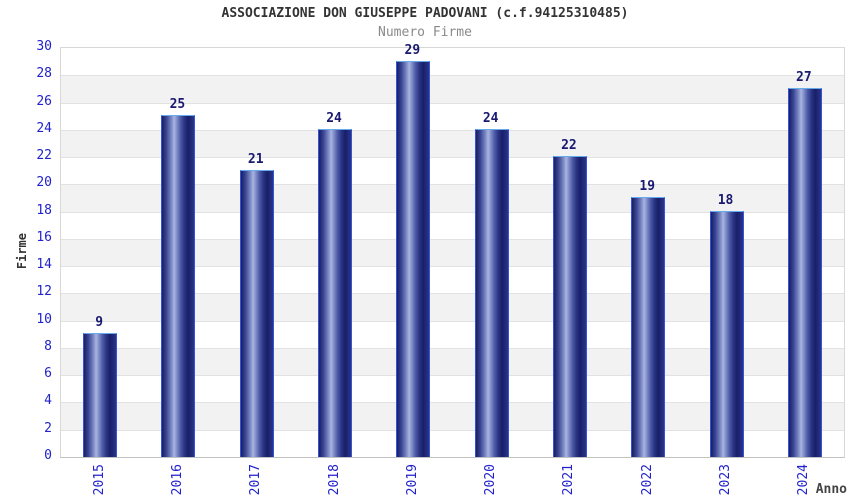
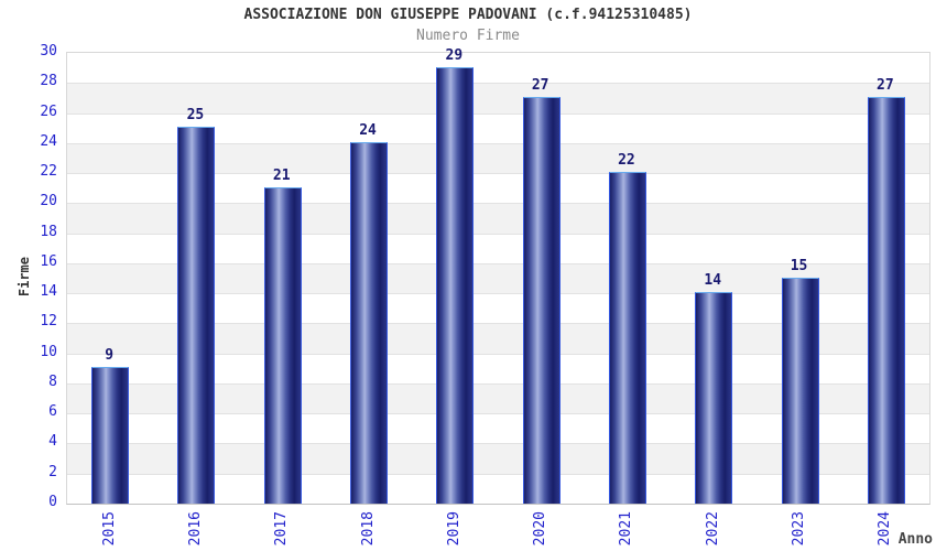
2020: 24 -> 27
2022: 19 -> 14
2023: 18 -> 15
